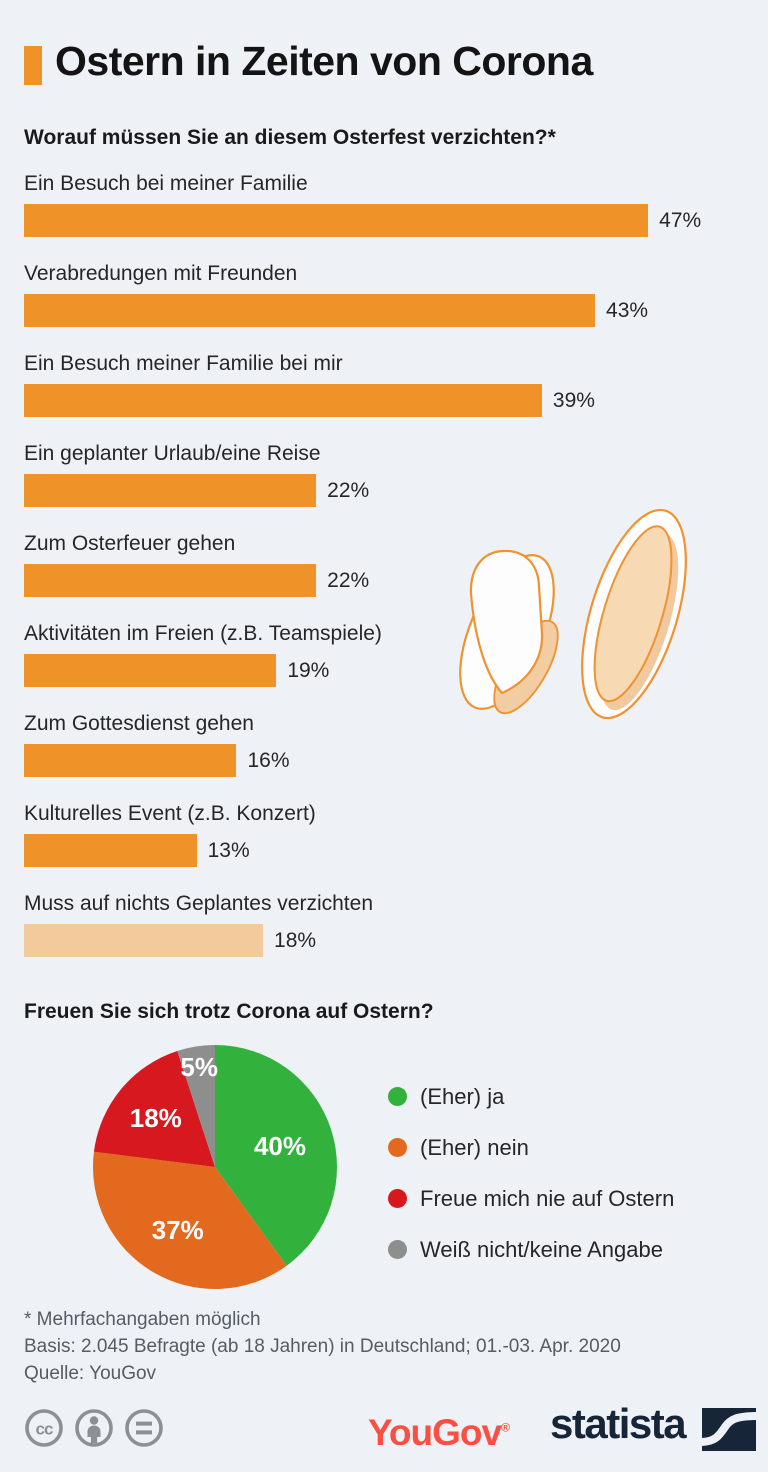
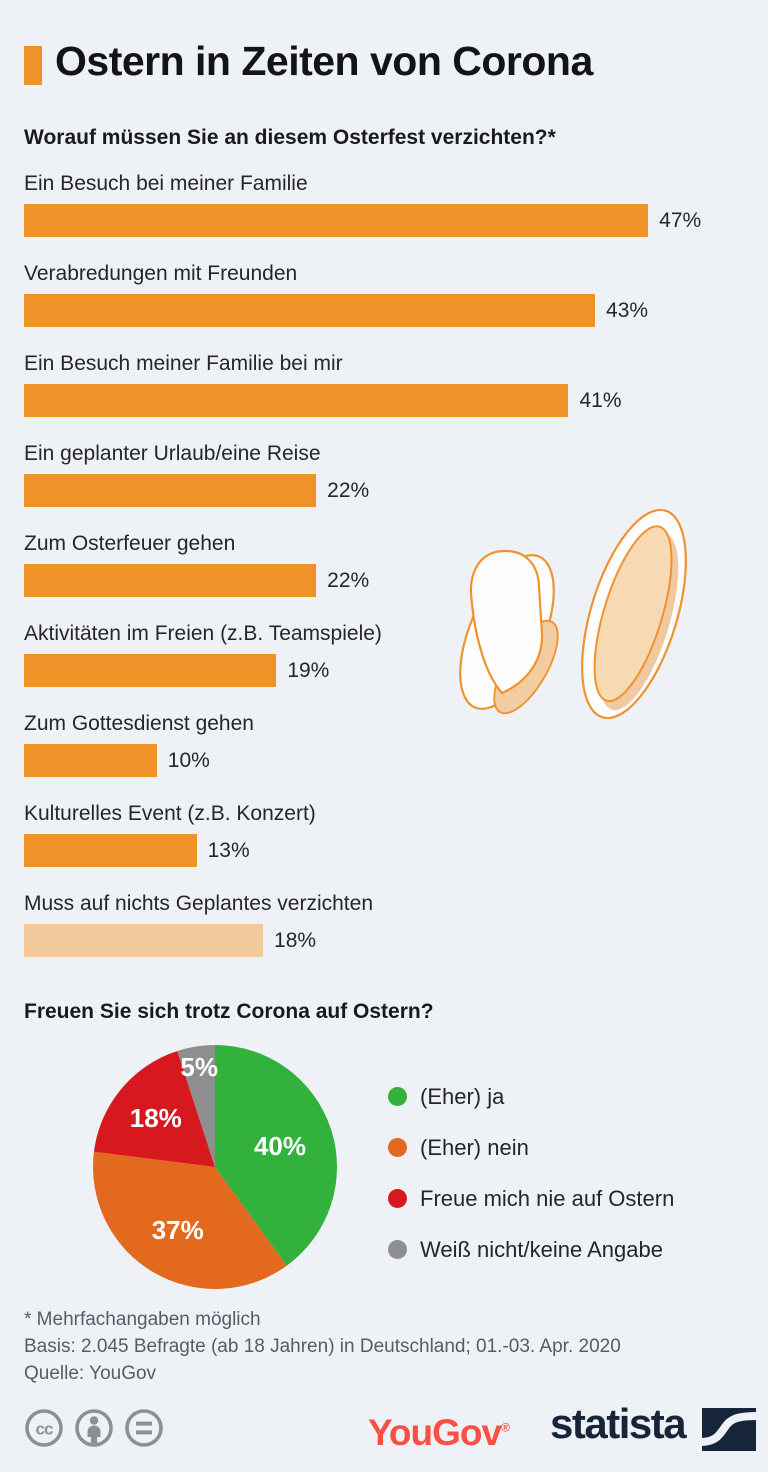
Worauf müssen Sie an diesem Osterfest verzichten?*/Ein Besuch meiner Familie bei mir: 39% -> 41%
Worauf müssen Sie an diesem Osterfest verzichten?*/Zum Gottesdienst gehen: 16% -> 10%
